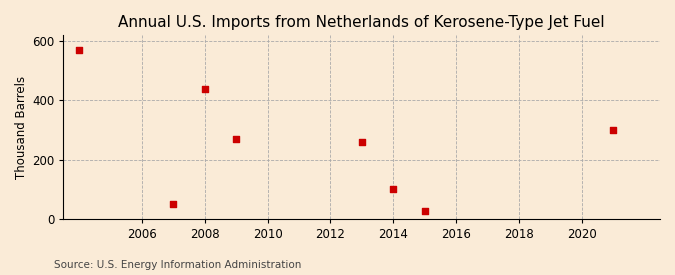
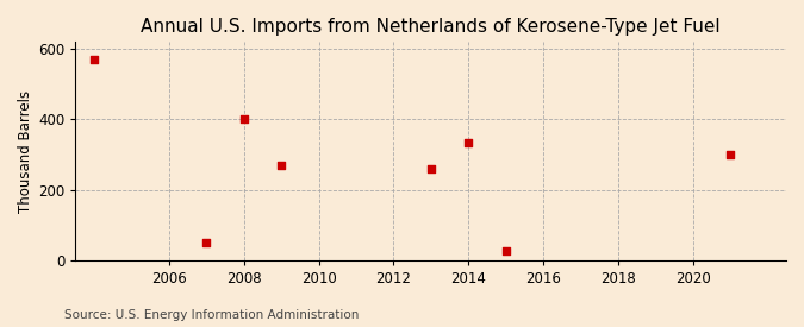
2008: 440 -> 400
2014: 100 -> 335
